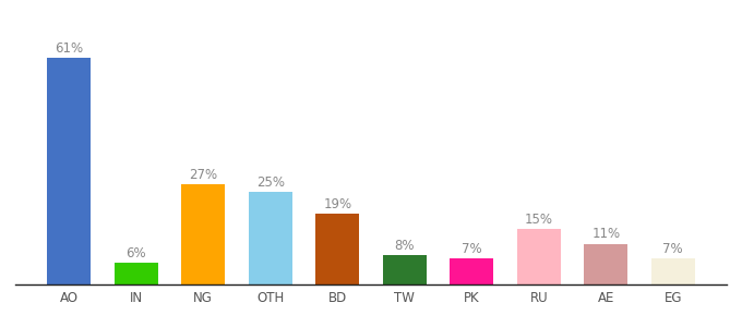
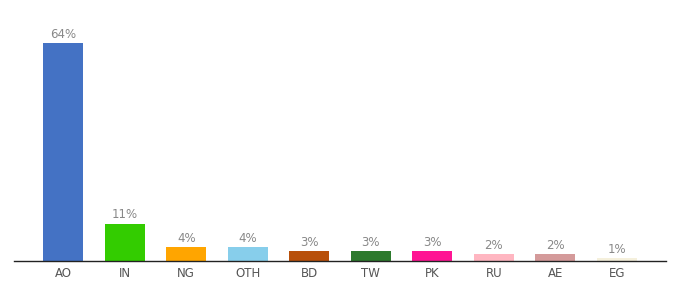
AO: 61% -> 64%
IN: 6% -> 11%
NG: 27% -> 4%
OTH: 25% -> 4%
BD: 19% -> 3%
TW: 8% -> 3%
PK: 7% -> 3%
RU: 15% -> 2%
AE: 11% -> 2%
EG: 7% -> 1%
